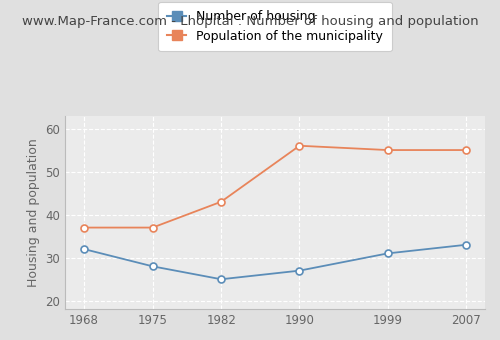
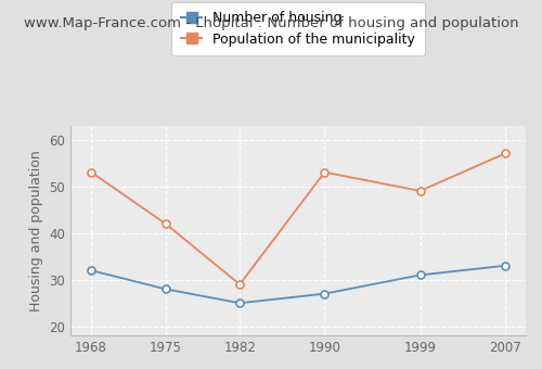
Population of the municipality/1968: 37 -> 53
Population of the municipality/1975: 37 -> 42
Population of the municipality/1982: 43 -> 29
Population of the municipality/1990: 56 -> 53
Population of the municipality/1999: 55 -> 49
Population of the municipality/2007: 55 -> 57
